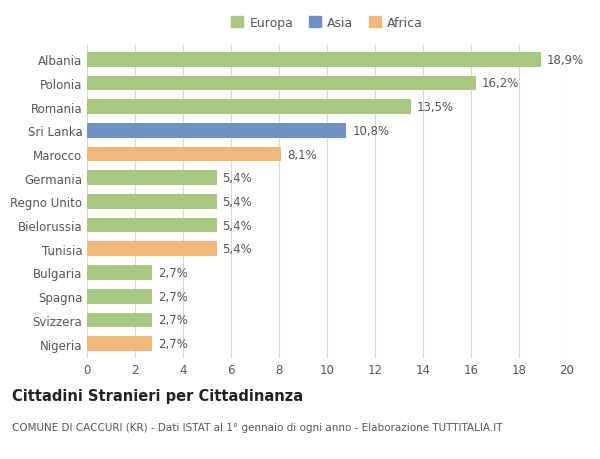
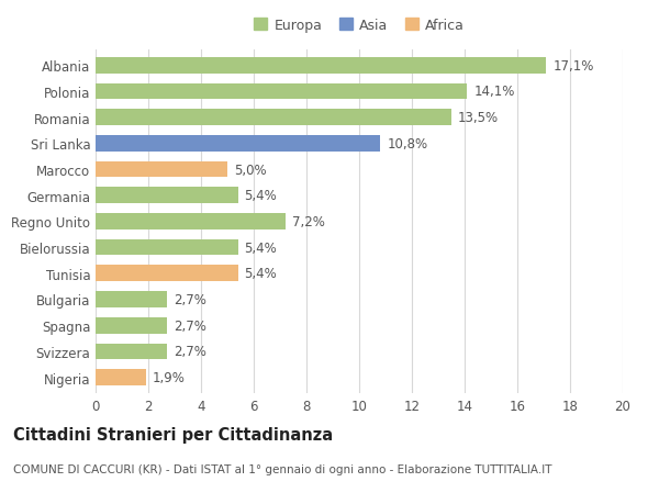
Albania: 18,9% -> 17,1%
Polonia: 16,2% -> 14,1%
Marocco: 8,1% -> 5,0%
Regno Unito: 5,4% -> 7,2%
Nigeria: 2,7% -> 1,9%
